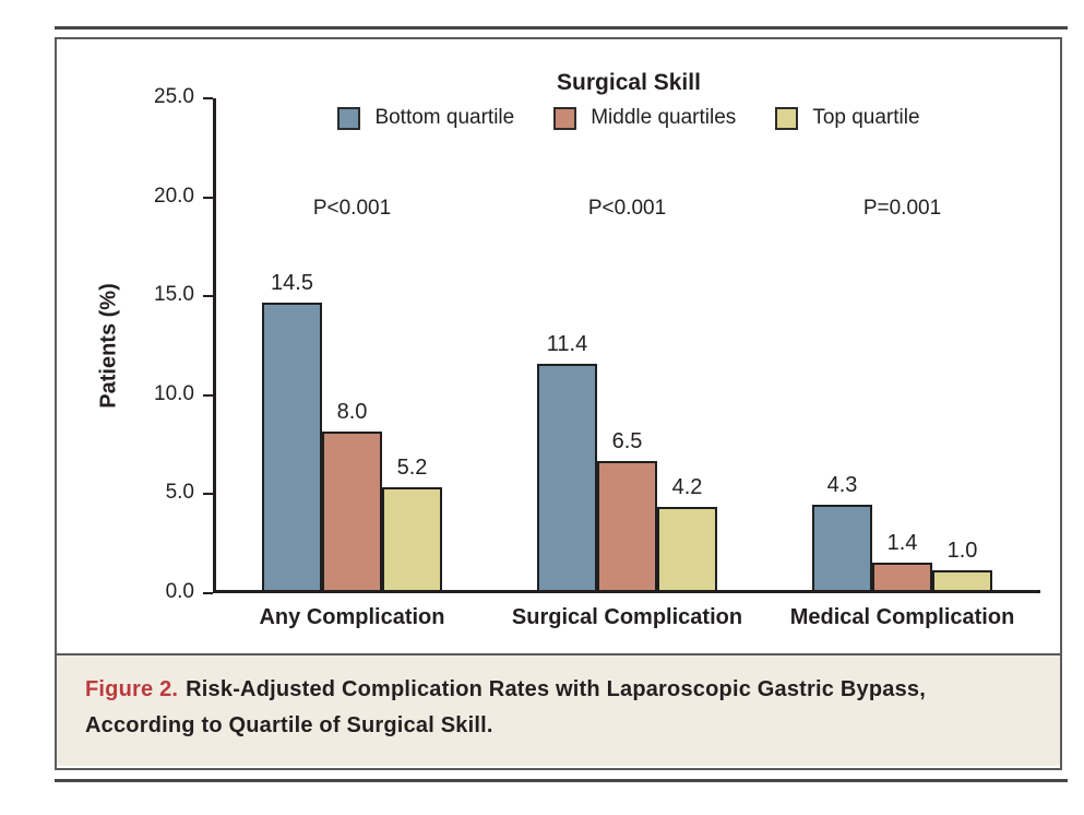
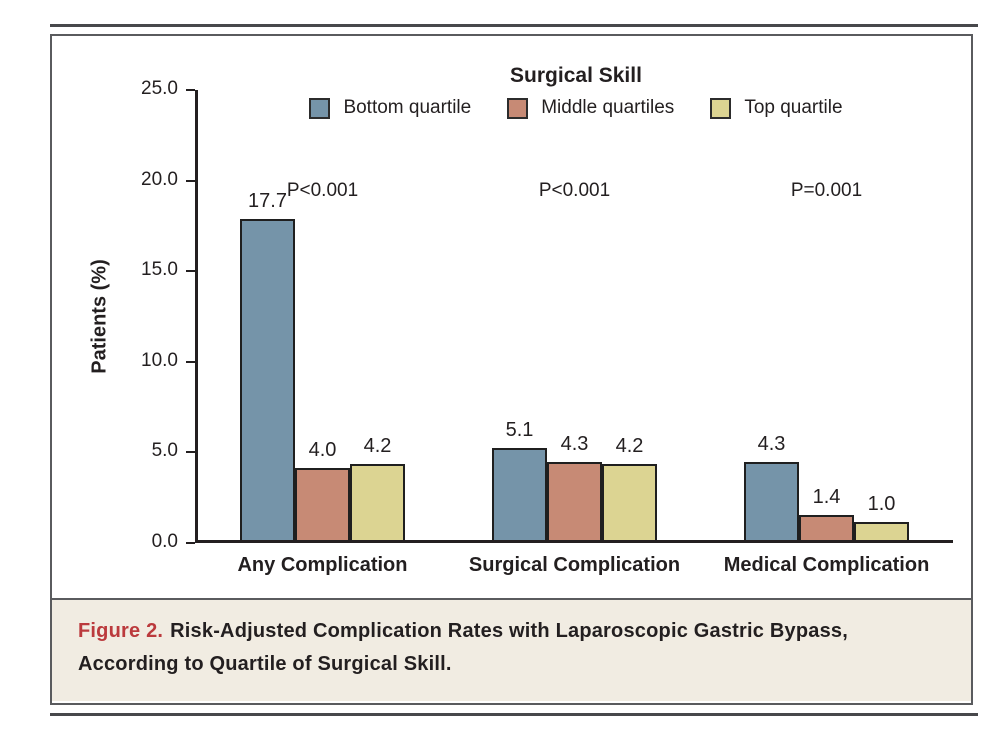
Bottom quartile/Any Complication: 14.5 -> 17.7
Middle quartiles/Any Complication: 8.0 -> 4.0
Top quartile/Any Complication: 5.2 -> 4.2
Bottom quartile/Surgical Complication: 11.4 -> 5.1
Middle quartiles/Surgical Complication: 6.5 -> 4.3
